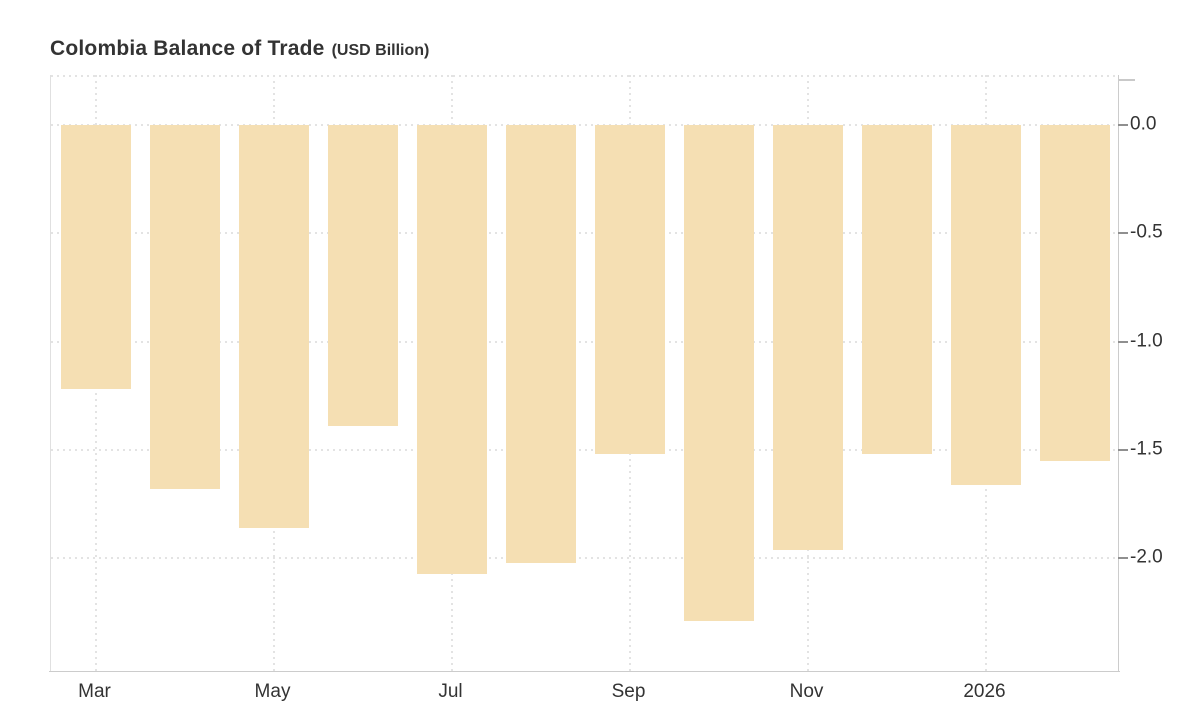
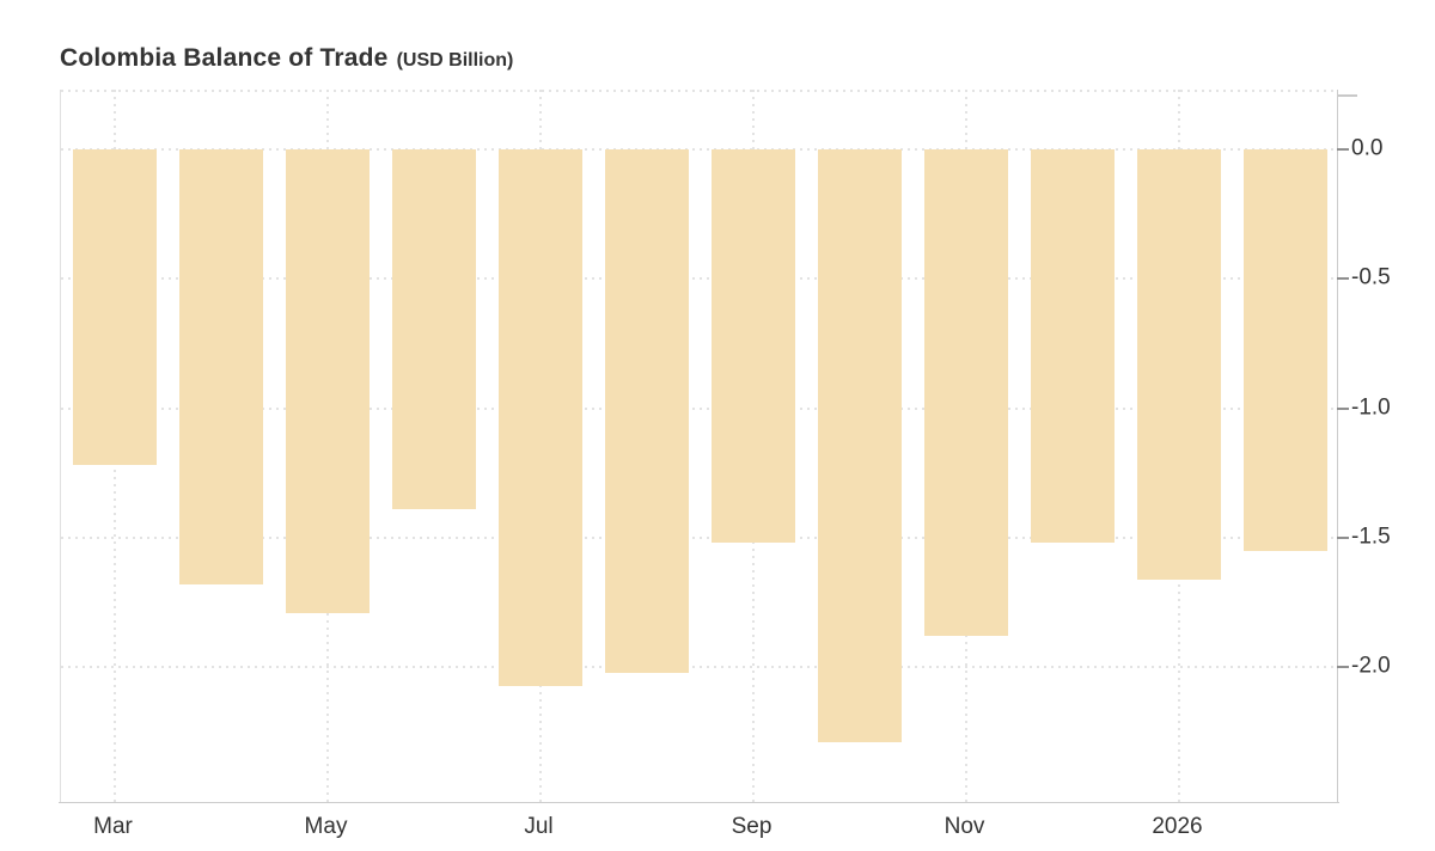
May: -1.86 -> -1.79
Nov: -1.96 -> -1.88
